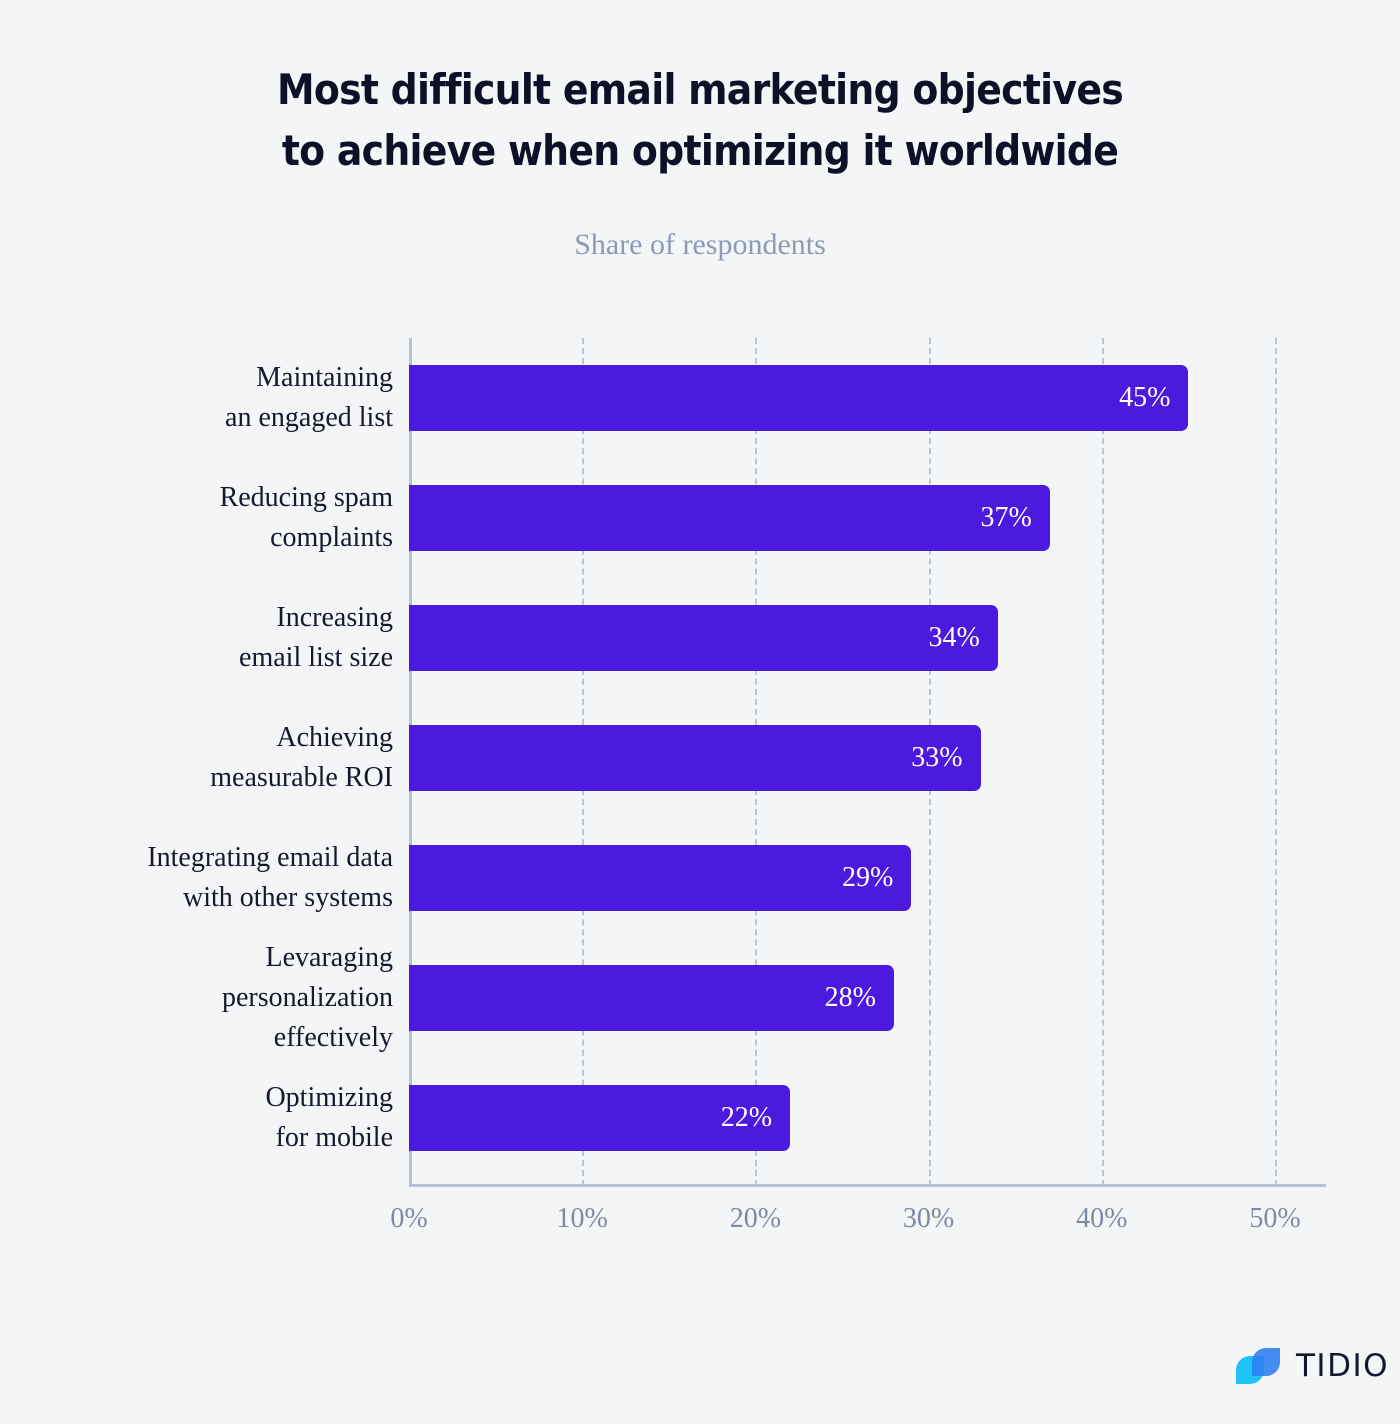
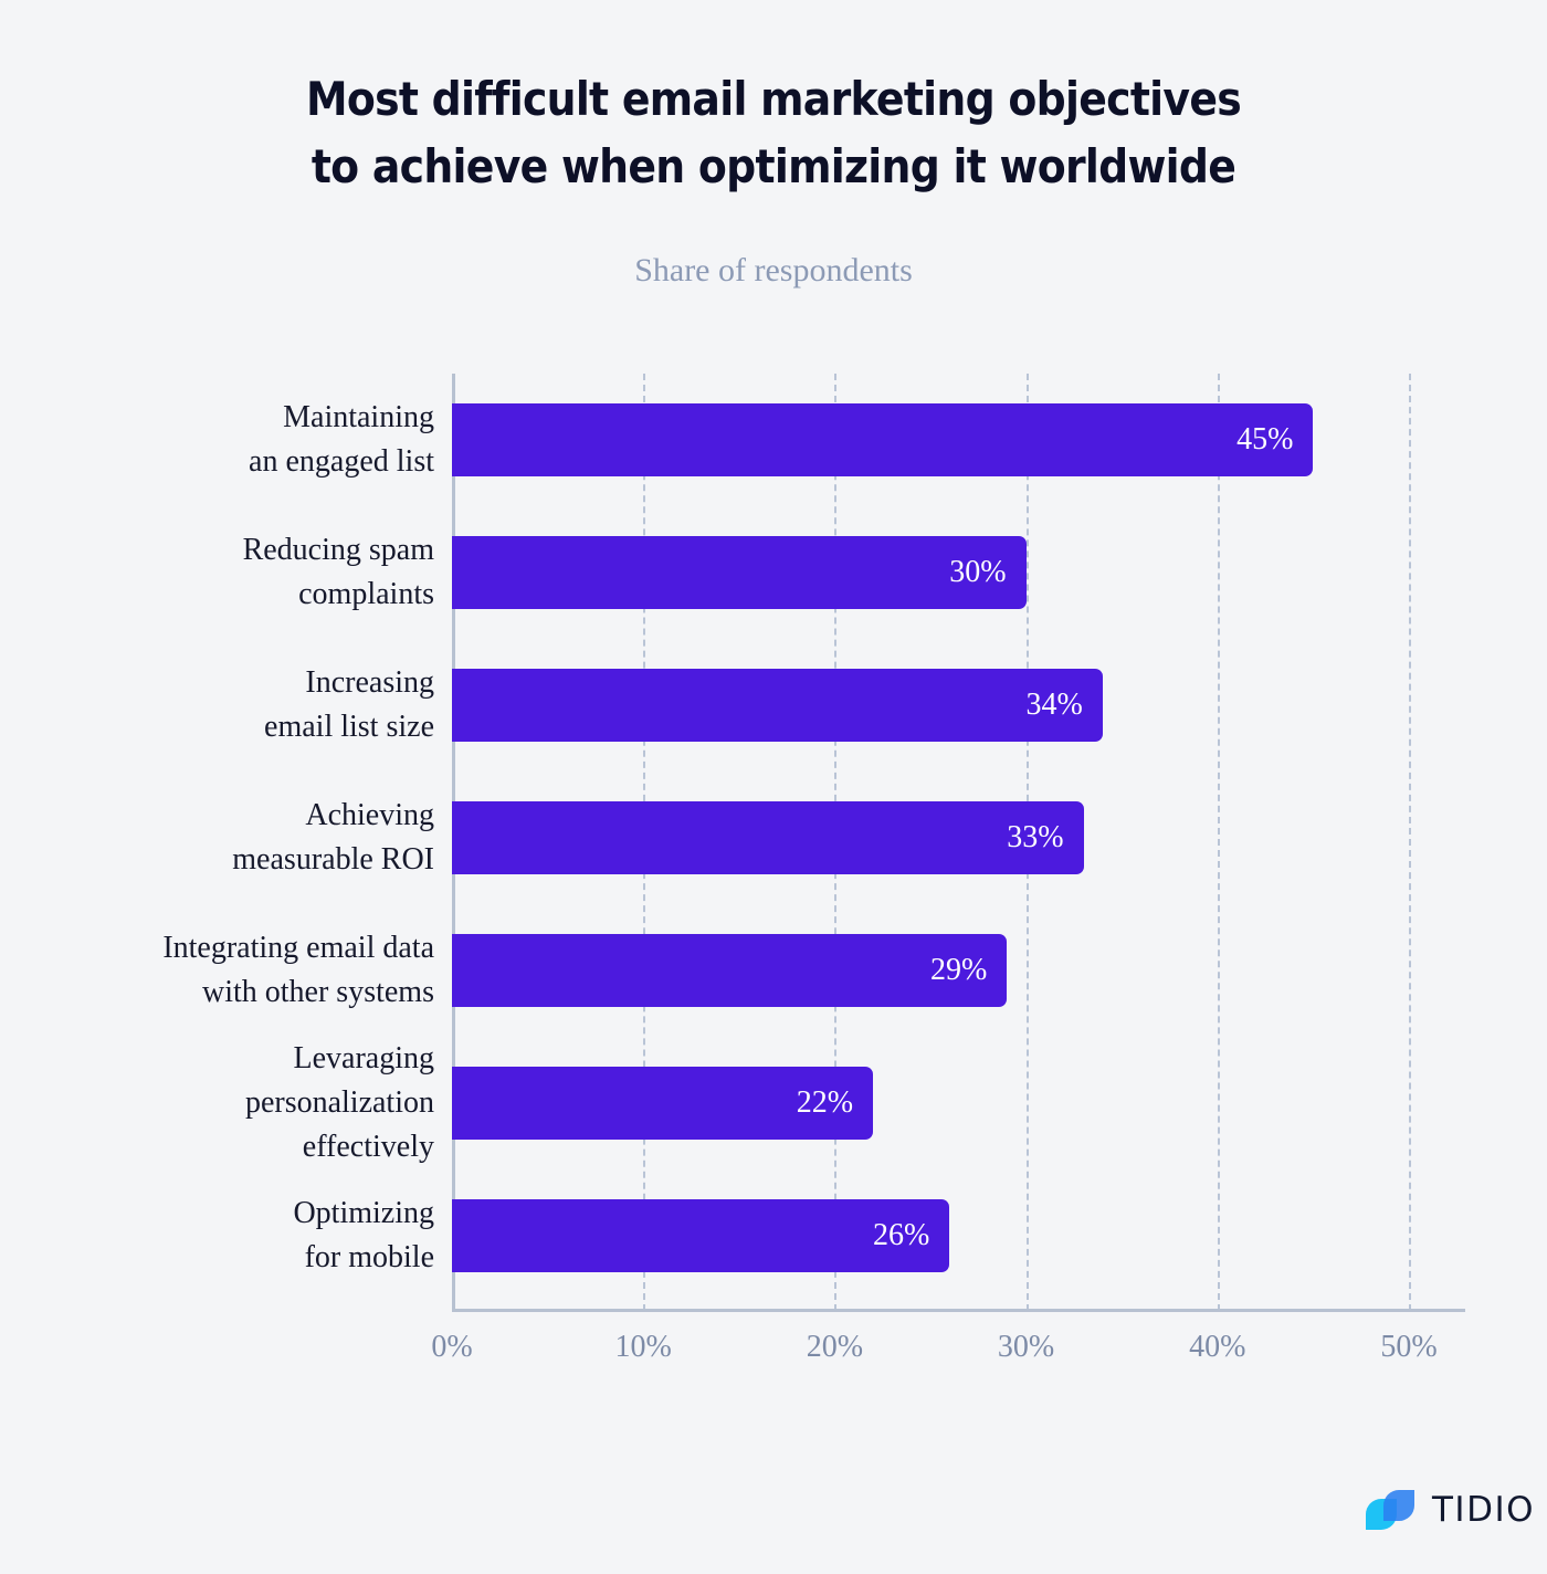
Reducing spam complaints: 37% -> 30%
Levaraging personalization effectively: 28% -> 22%
Optimizing for mobile: 22% -> 26%
